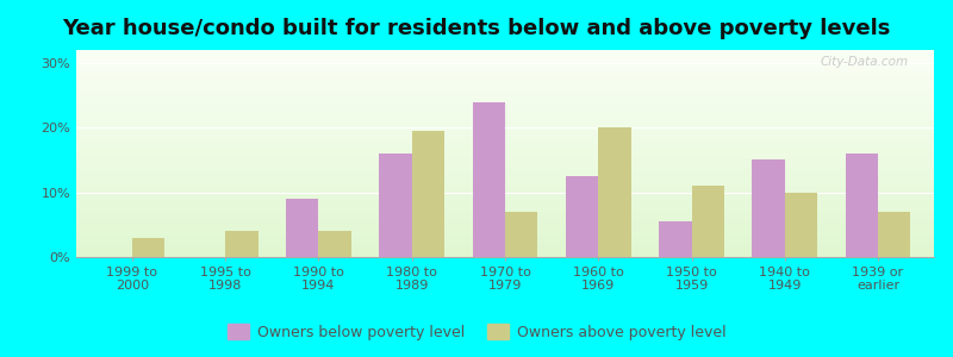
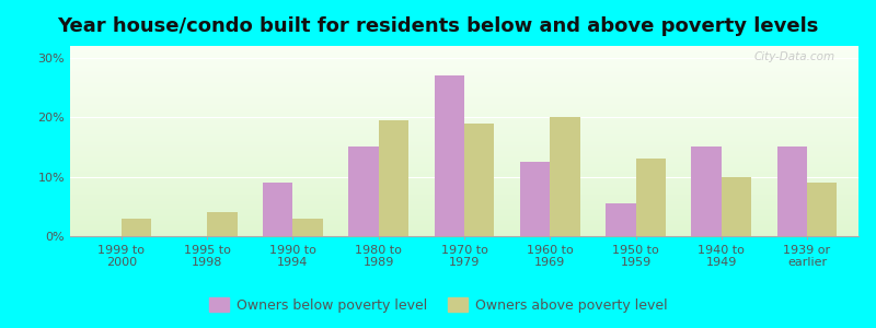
Owners above poverty level/1990 to 1994: 4.0% -> 3.0%
Owners below poverty level/1980 to 1989: 16.0% -> 15.0%
Owners below poverty level/1970 to 1979: 24.0% -> 27.0%
Owners above poverty level/1970 to 1979: 7.0% -> 19.0%
Owners above poverty level/1950 to 1959: 11.0% -> 13.0%
Owners below poverty level/1939 or earlier: 16.0% -> 15.0%
Owners above poverty level/1939 or earlier: 7.0% -> 9.0%
